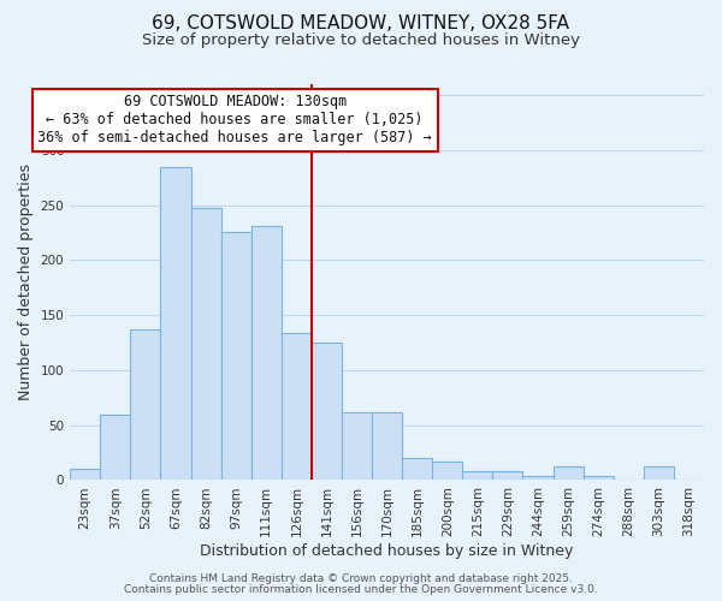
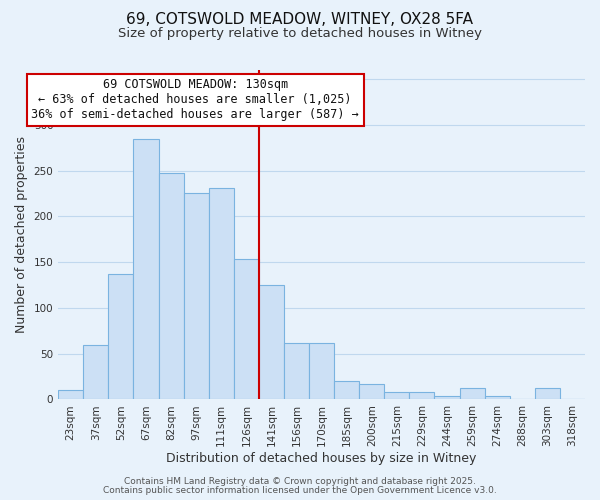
126sqm: 134 -> 154
